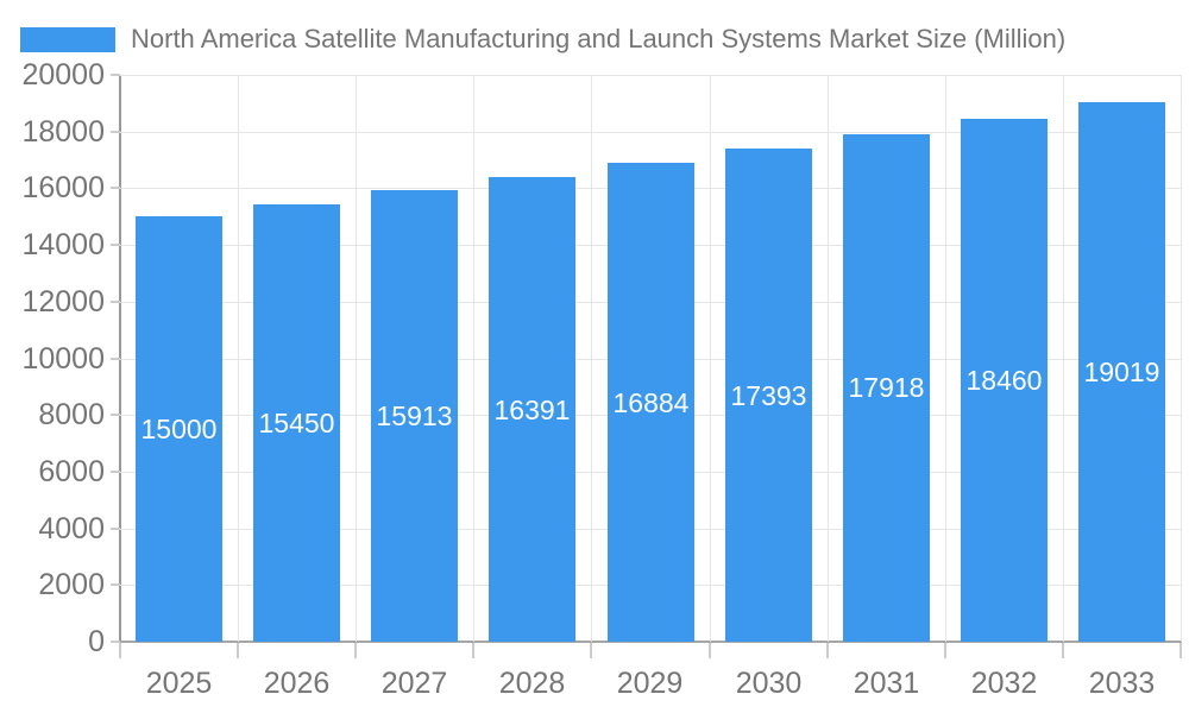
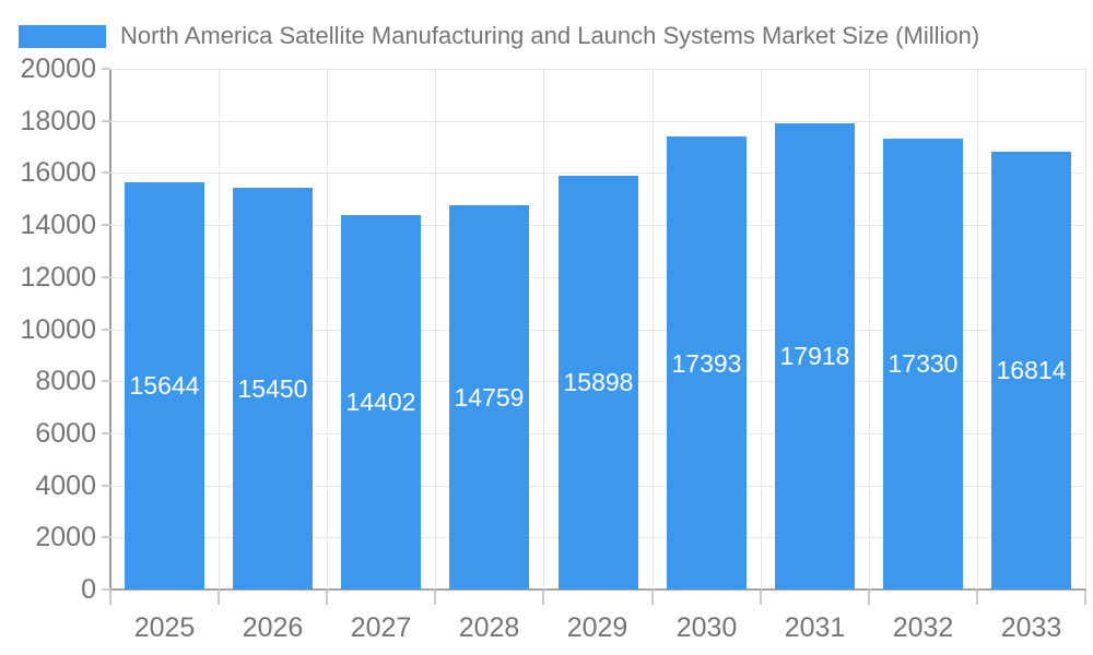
2025: 15000 -> 15644
2027: 15913 -> 14402
2028: 16391 -> 14759
2029: 16884 -> 15898
2032: 18460 -> 17330
2033: 19019 -> 16814
